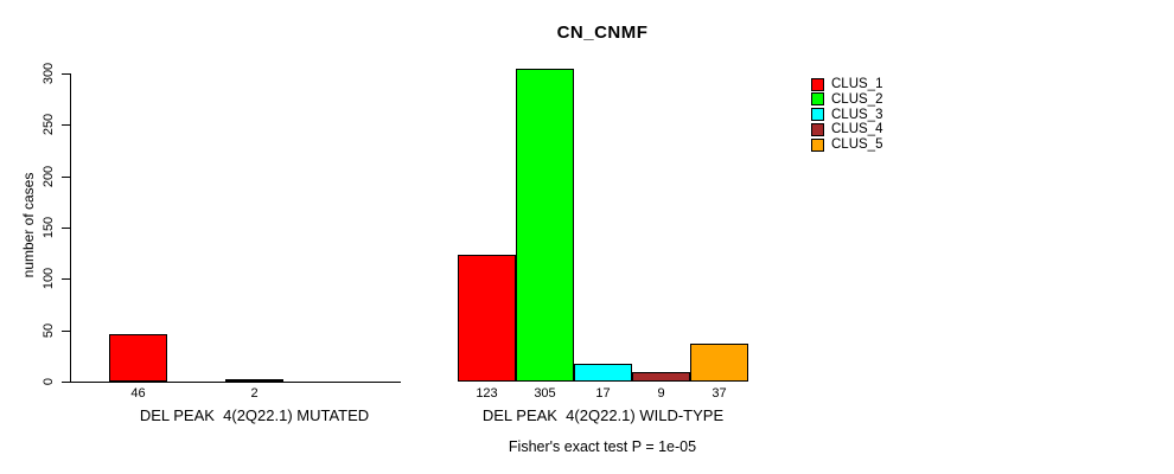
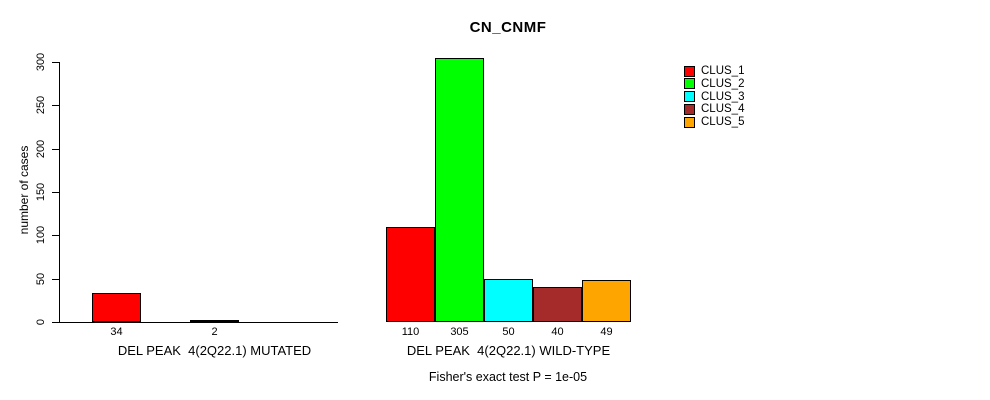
CLUS_1/DEL PEAK 4(2Q22.1) MUTATED: 46 -> 34
CLUS_1/DEL PEAK 4(2Q22.1) WILD-TYPE: 123 -> 110
CLUS_3/DEL PEAK 4(2Q22.1) WILD-TYPE: 17 -> 50
CLUS_4/DEL PEAK 4(2Q22.1) WILD-TYPE: 9 -> 40
CLUS_5/DEL PEAK 4(2Q22.1) WILD-TYPE: 37 -> 49
